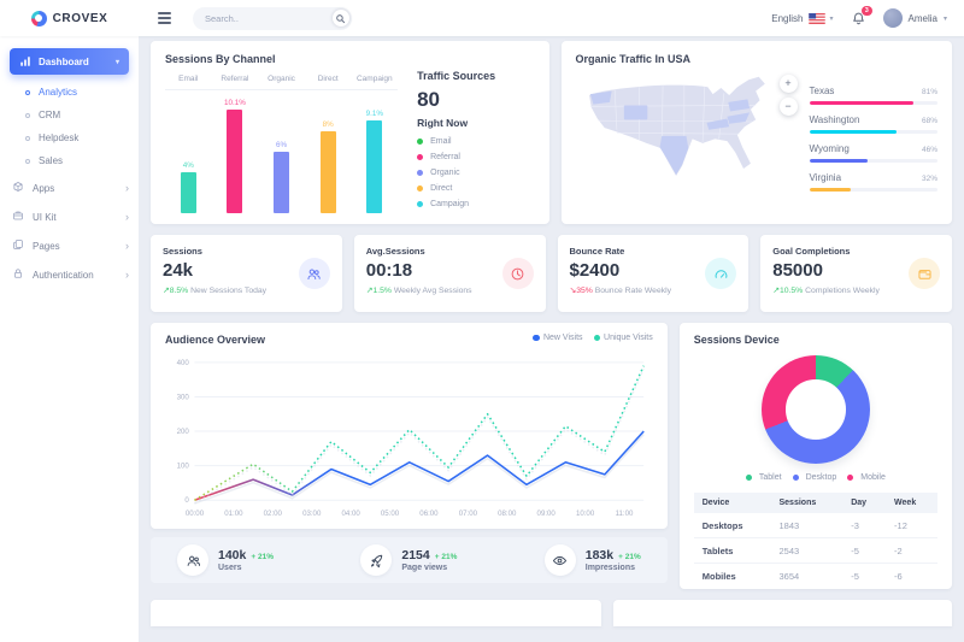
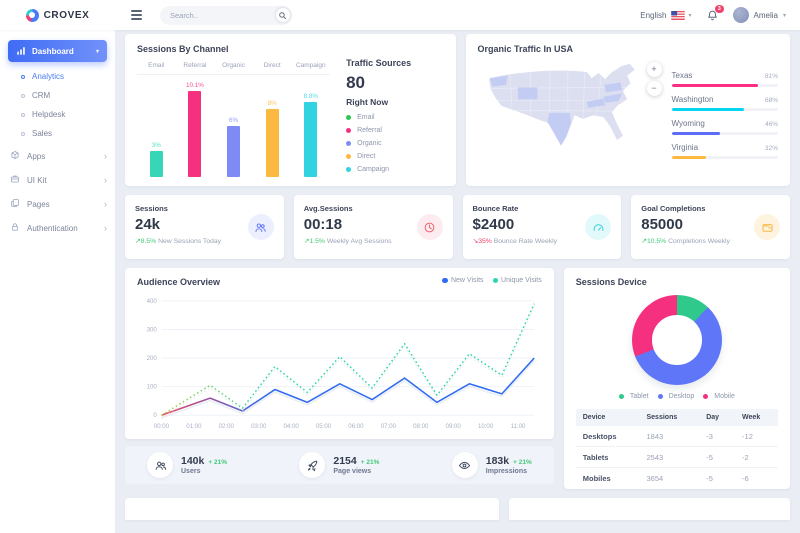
Sessions By Channel/Email: 4% -> 3%
Sessions By Channel/Campaign: 9.1% -> 8.8%
